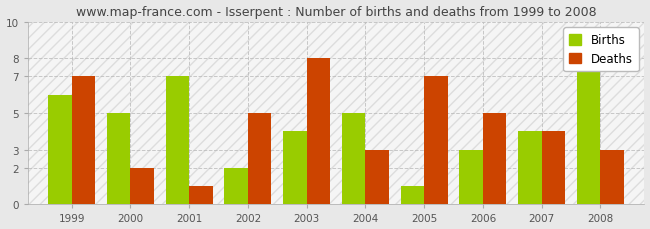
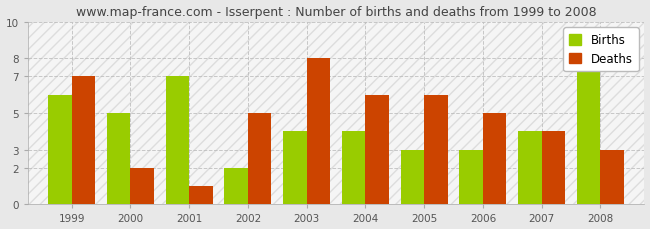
Births/2004: 5 -> 4
Deaths/2004: 3 -> 6
Births/2005: 1 -> 3
Deaths/2005: 7 -> 6
